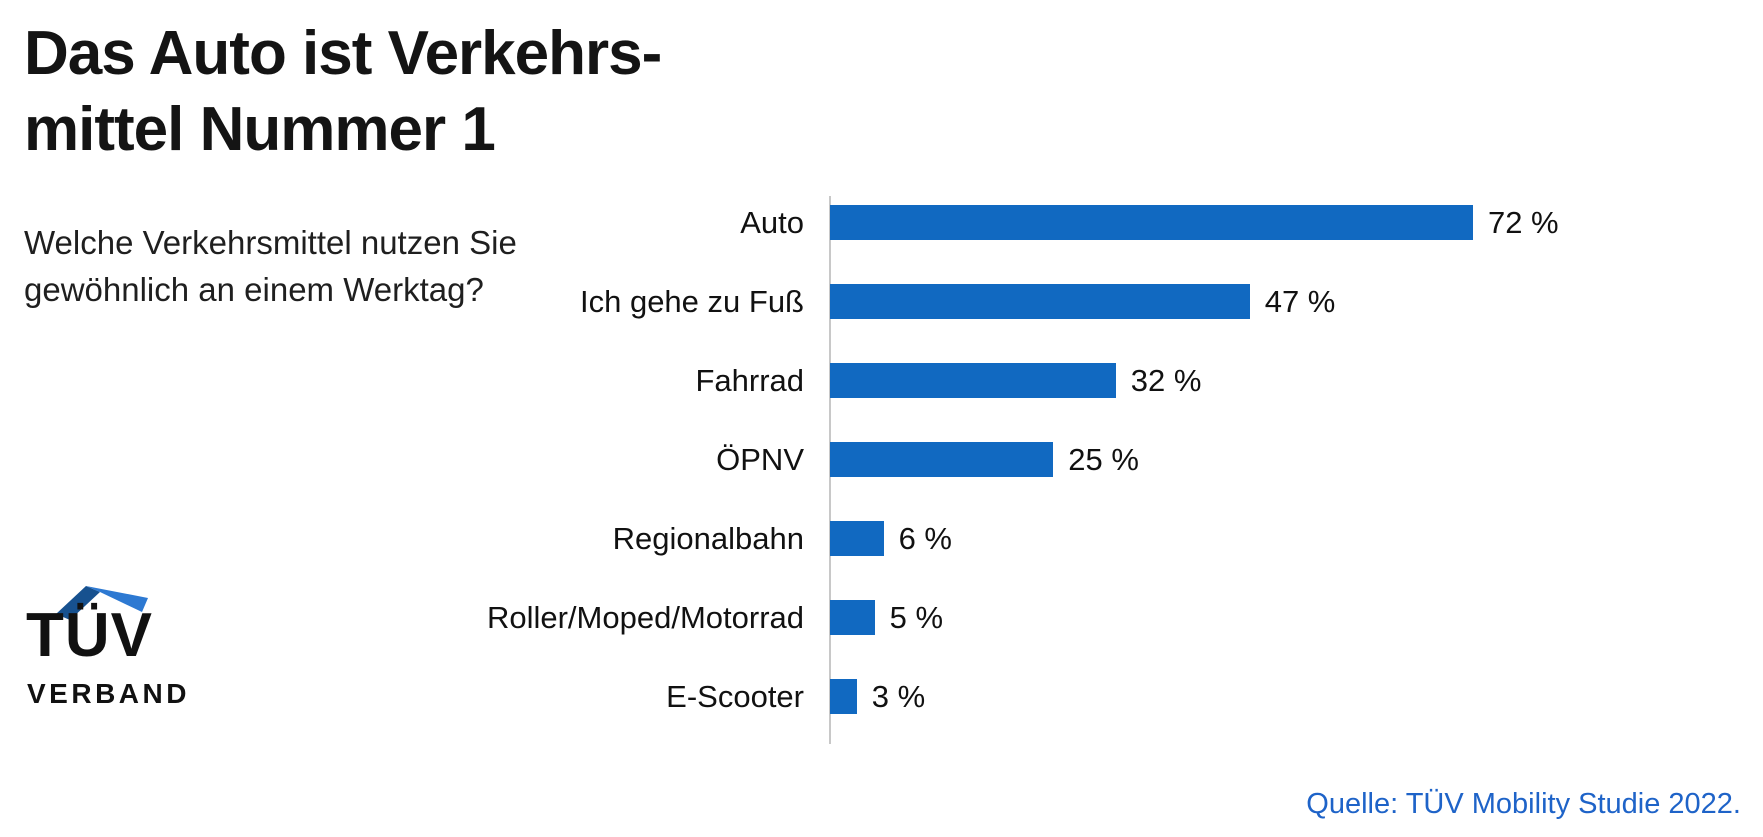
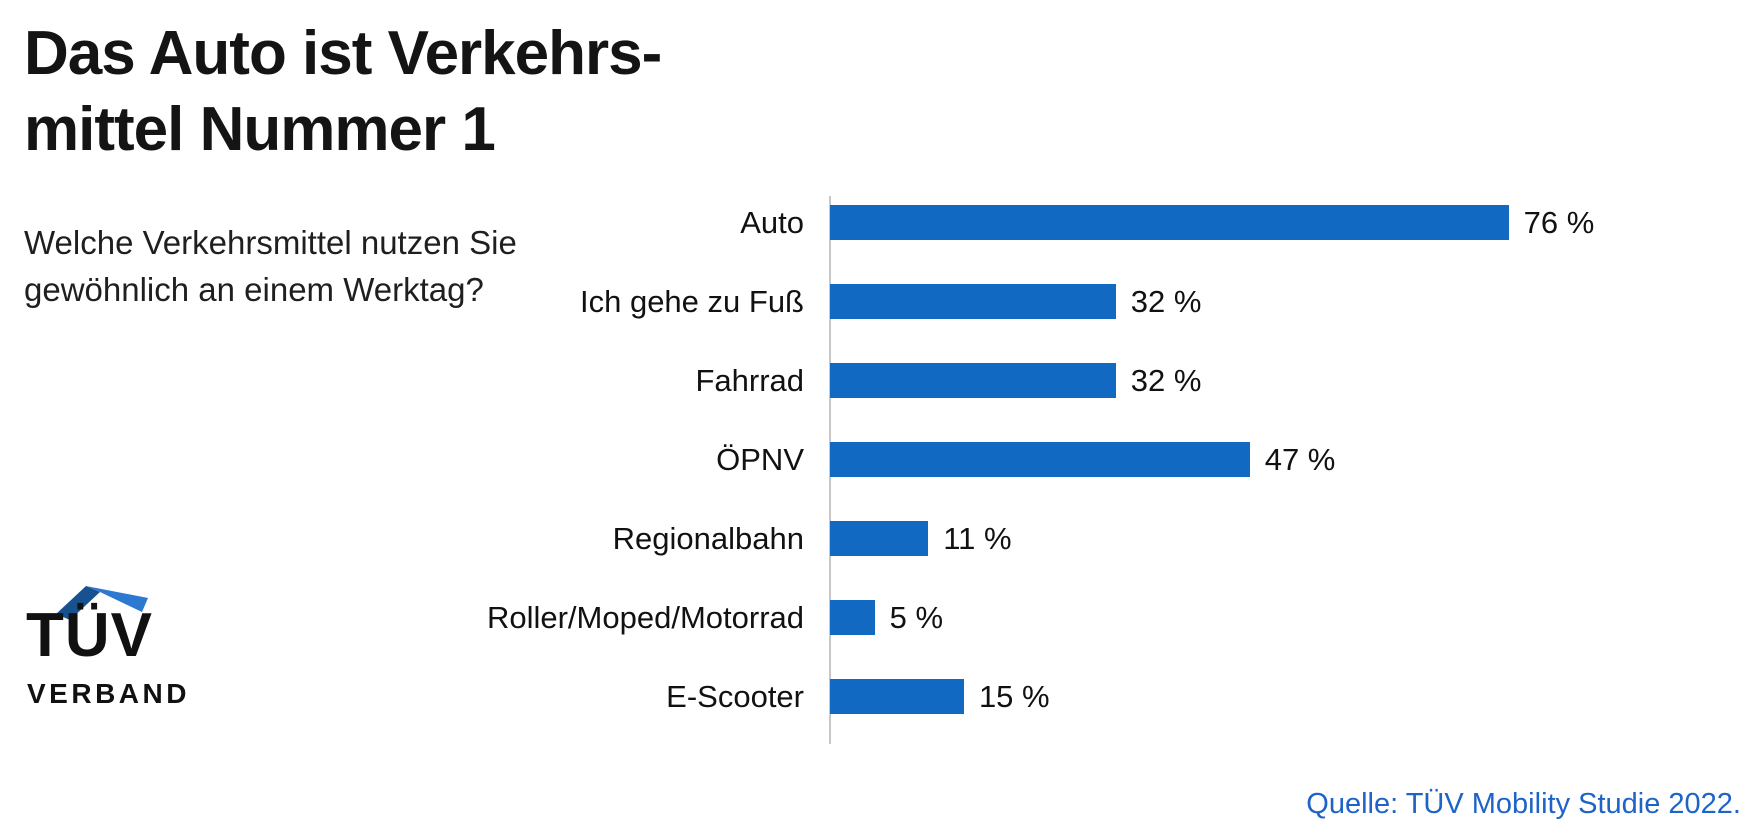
Auto: 72 -> 76
Ich gehe zu Fuß: 47 -> 32
ÖPNV: 25 -> 47
Regionalbahn: 6 -> 11
E-Scooter: 3 -> 15
